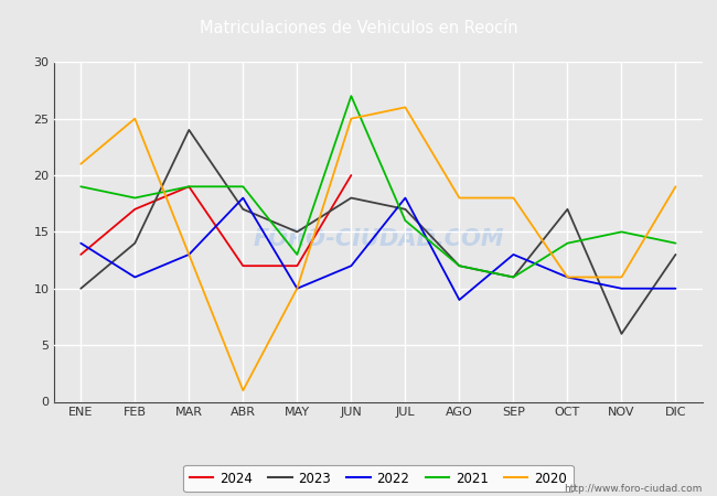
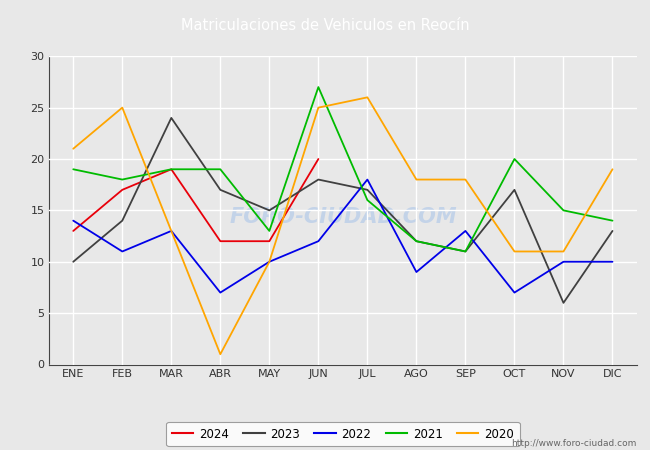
2022/ABR: 18 -> 7
2022/OCT: 11 -> 7
2021/OCT: 14 -> 20
